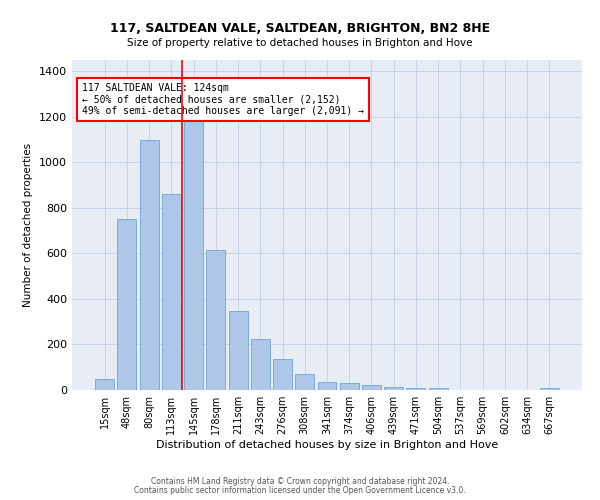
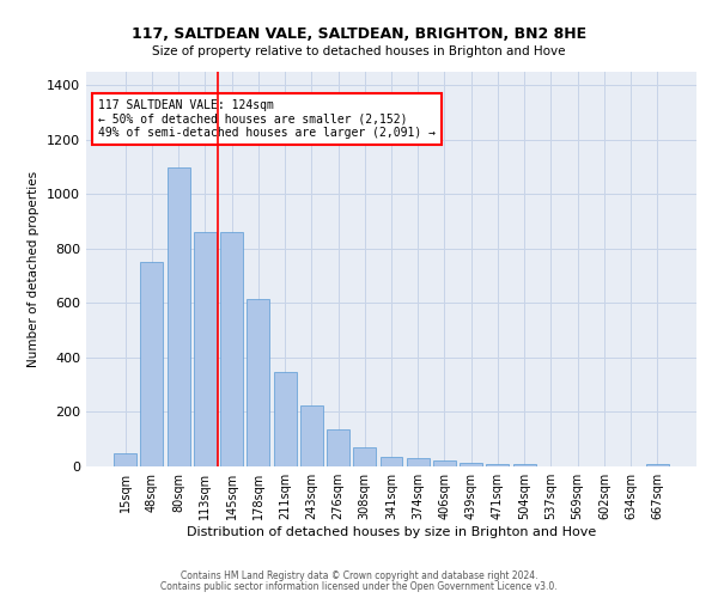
145sqm: 1190 -> 860
